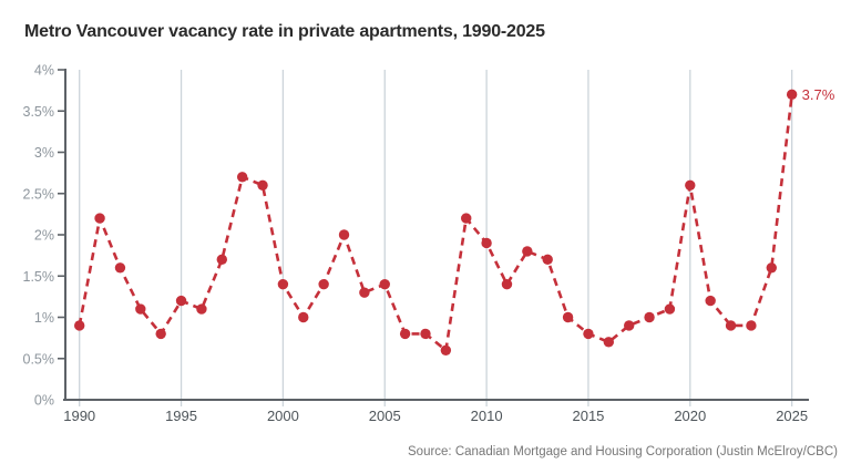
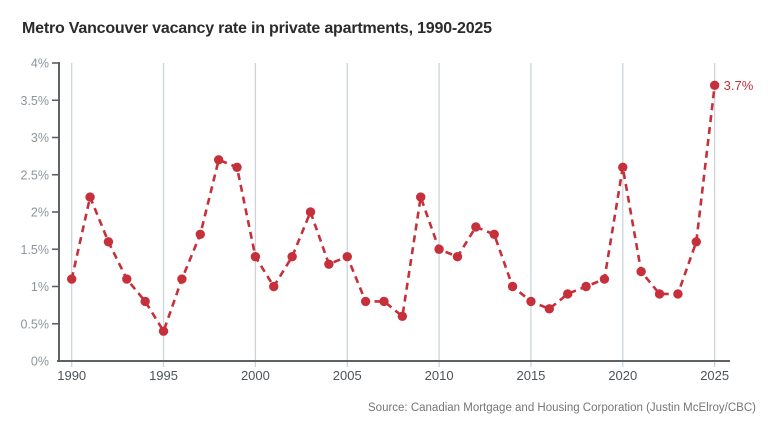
1990: 0.9% -> 1.1%
1995: 1.2% -> 0.4%
2010: 1.9% -> 1.5%
